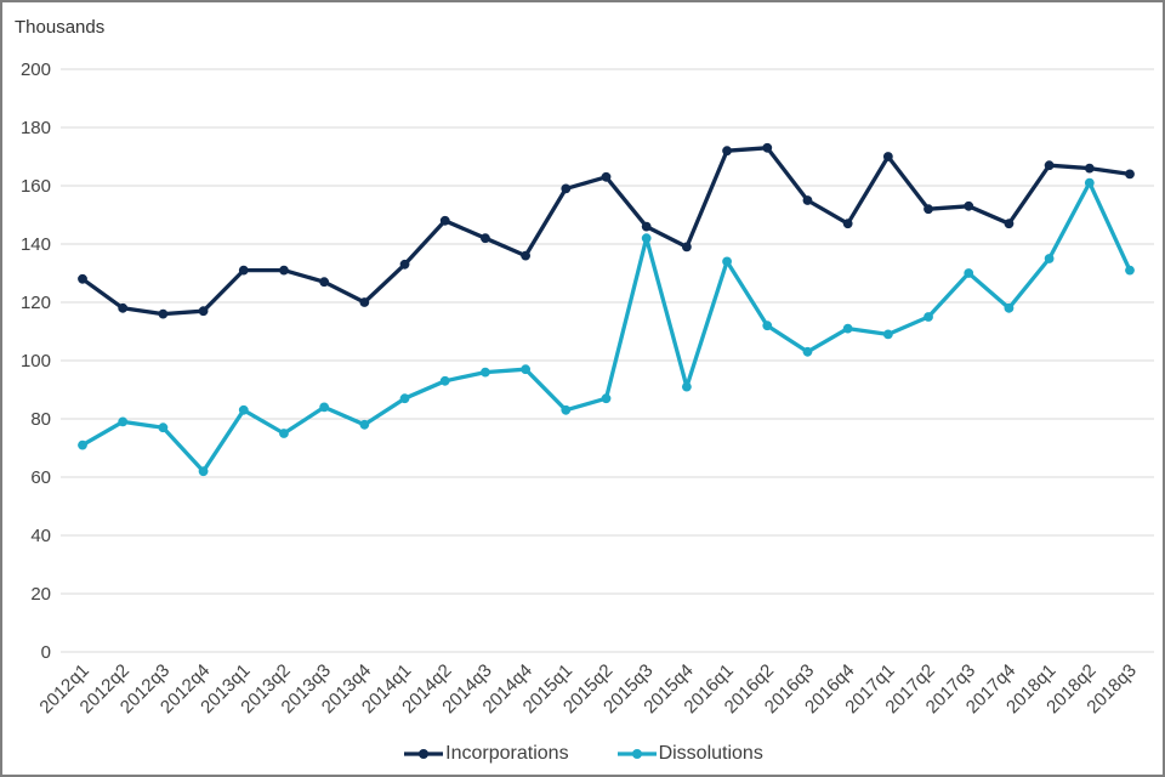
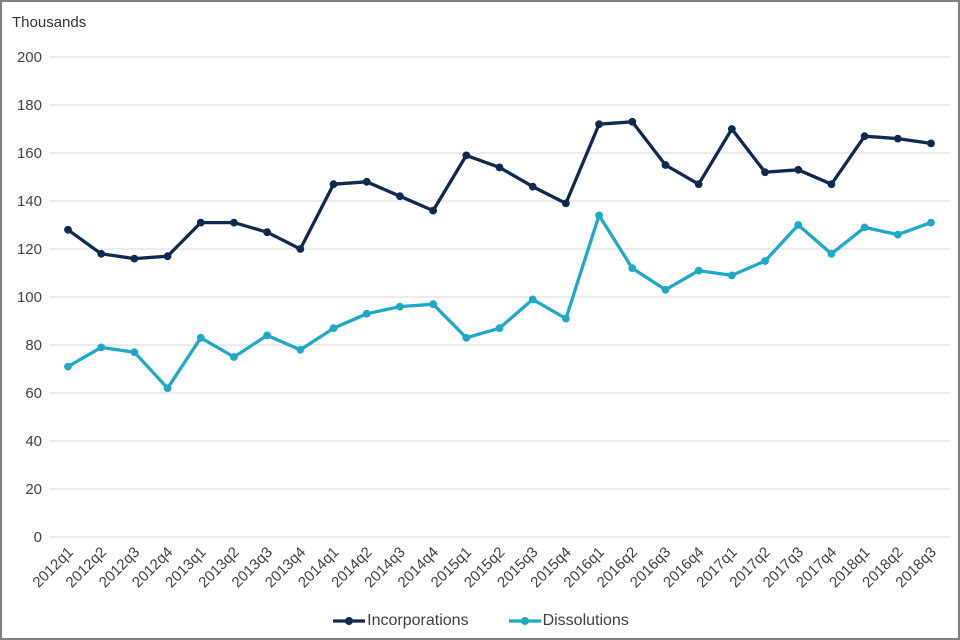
Incorporations/2014q1: 133 -> 147
Incorporations/2015q2: 163 -> 154
Dissolutions/2015q3: 142 -> 99
Dissolutions/2018q1: 135 -> 129
Dissolutions/2018q2: 161 -> 126
